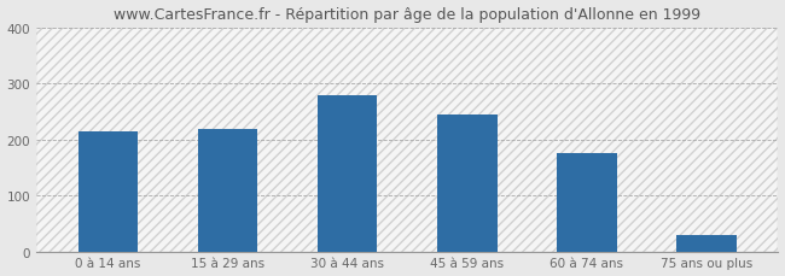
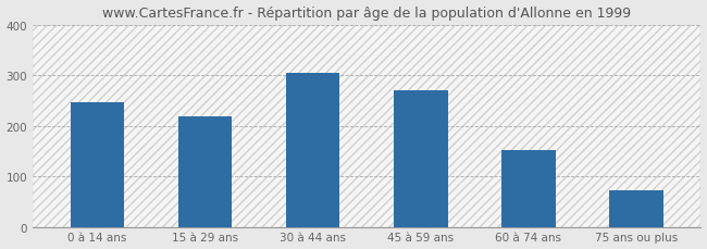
0 à 14 ans: 215 -> 247
30 à 44 ans: 280 -> 305
45 à 59 ans: 245 -> 270
60 à 74 ans: 175 -> 151
75 ans ou plus: 30 -> 72
